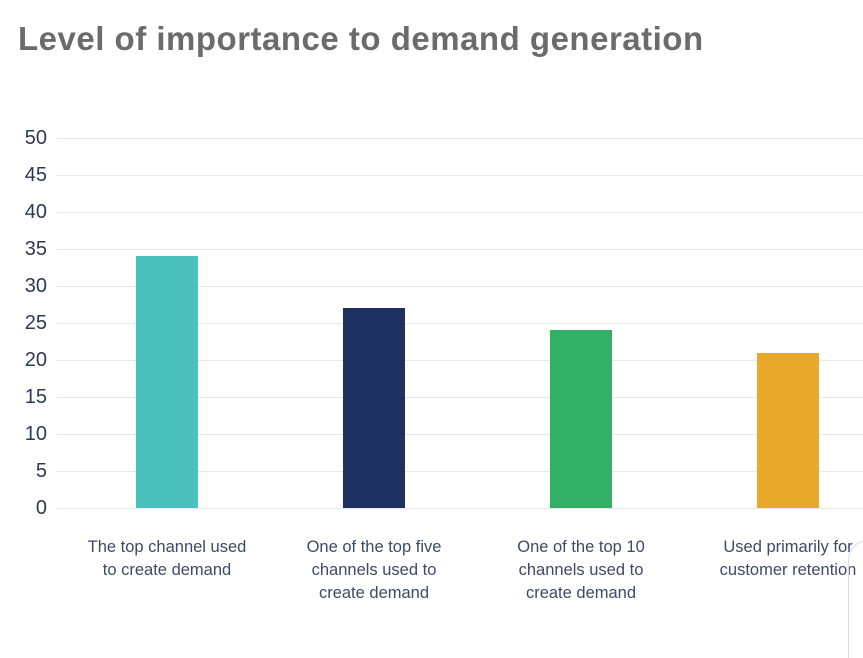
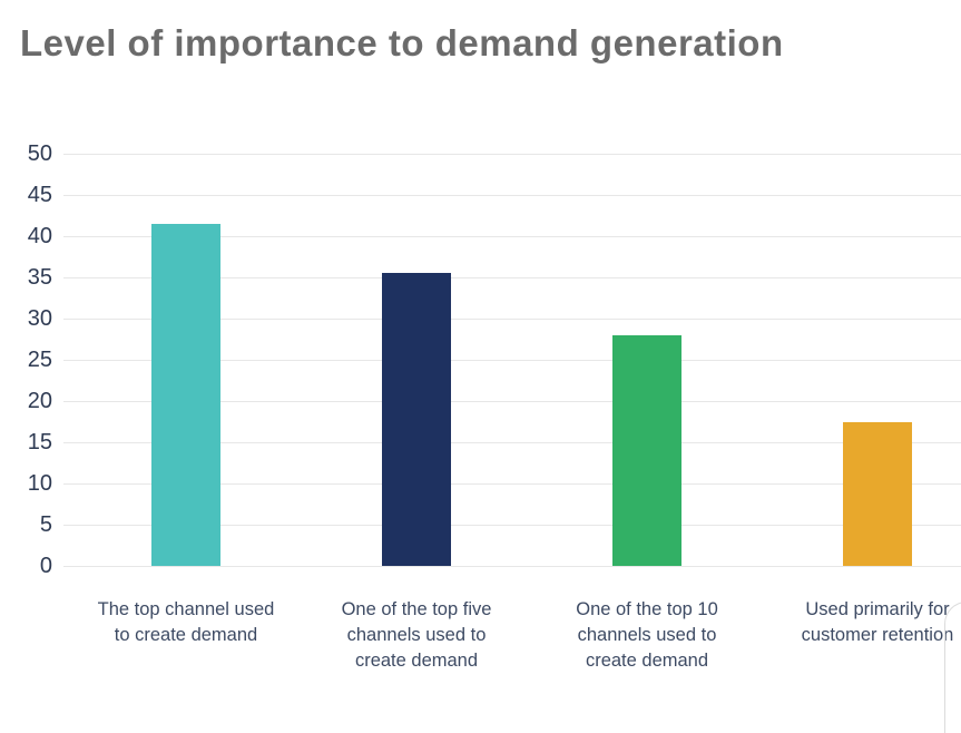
The top channel used to create demand: 34 -> 42
One of the top five channels used to create demand: 27 -> 36
One of the top 10 channels used to create demand: 24 -> 28
Used primarily for customer retention: 21 -> 18
